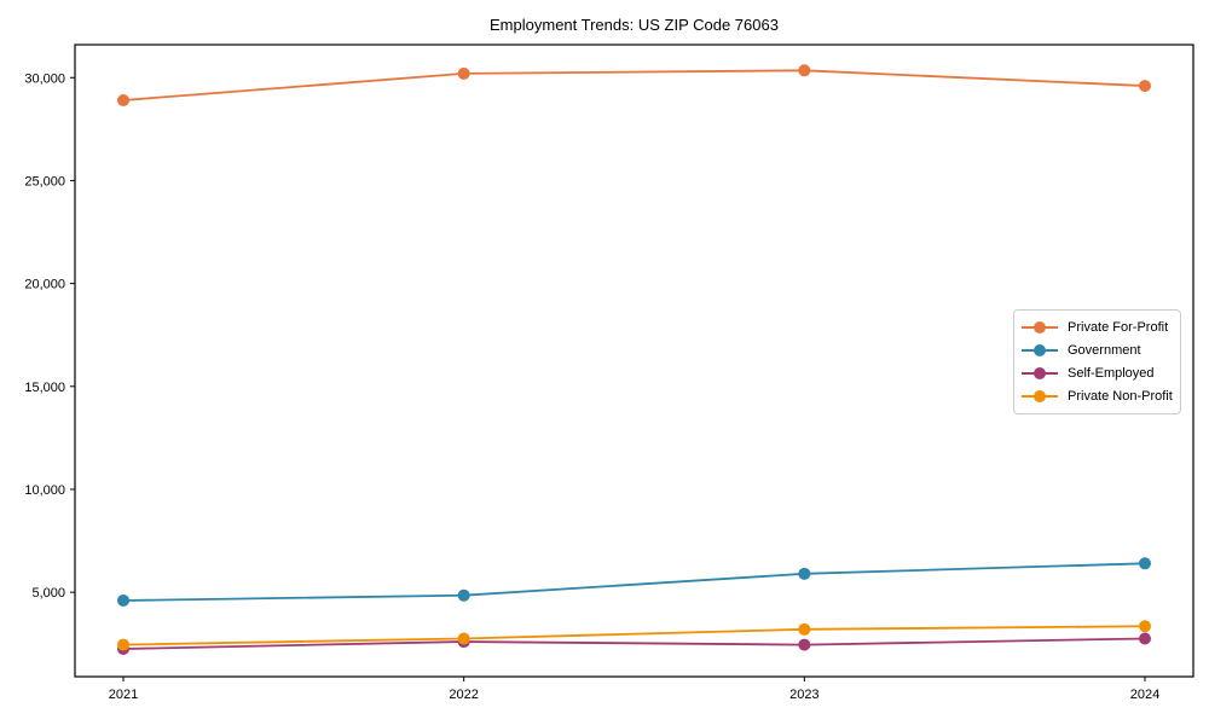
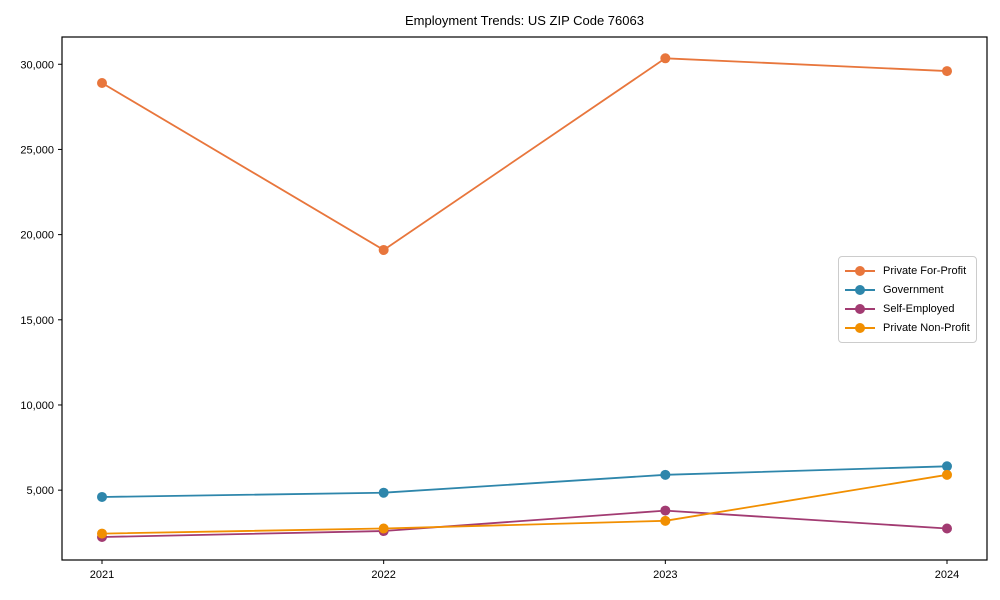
Private For-Profit/2022: 30200 -> 19100
Self-Employed/2023: 2400 -> 3800
Private Non-Profit/2024: 3400 -> 5900
